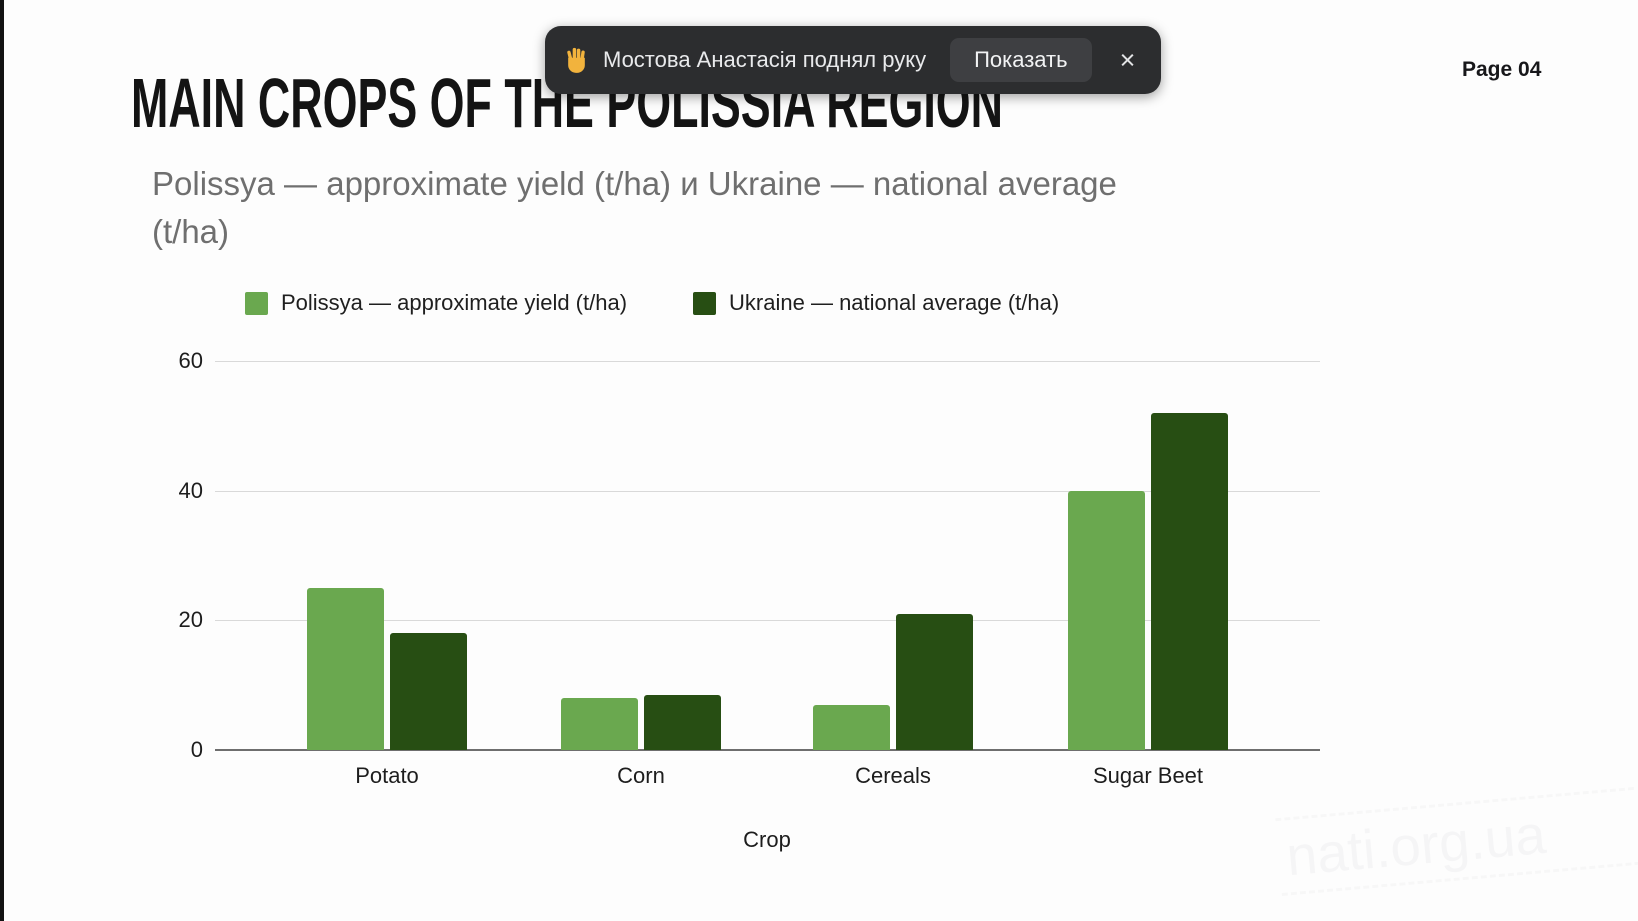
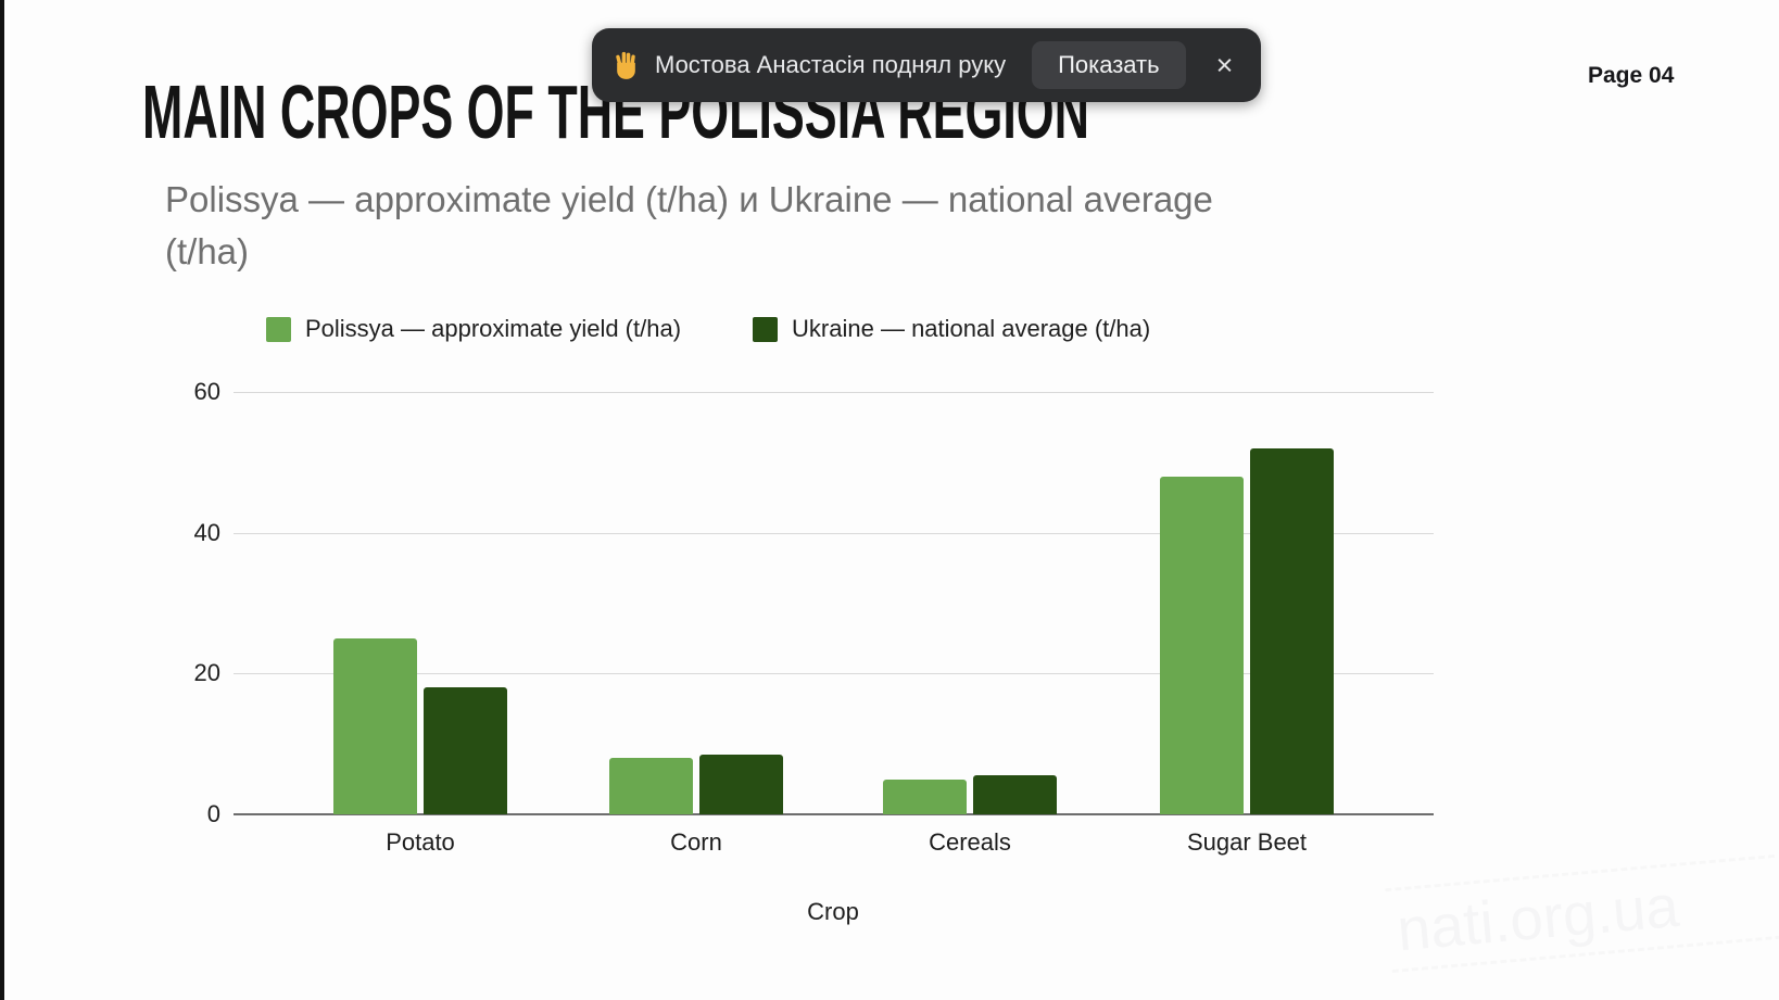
Polissya — approximate yield (t/ha)/Cereals: 7 -> 5
Ukraine — national average (t/ha)/Cereals: 21 -> 6
Polissya — approximate yield (t/ha)/Sugar Beet: 40 -> 48
